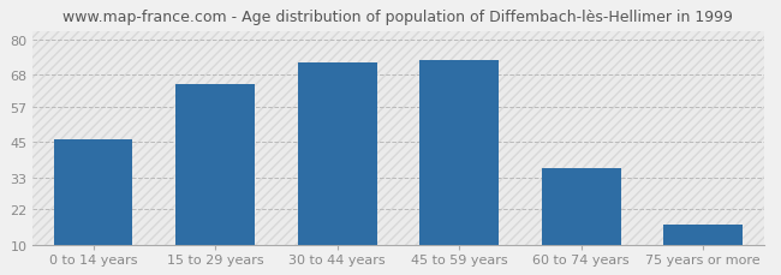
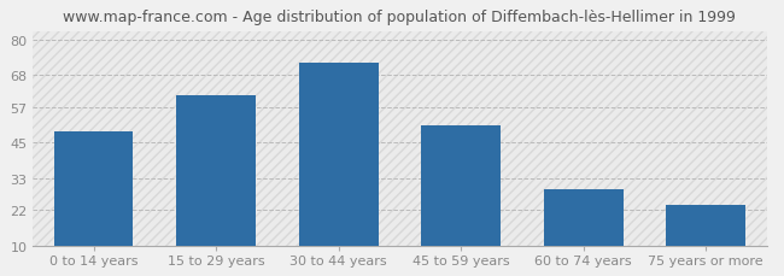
0 to 14 years: 46 -> 49
15 to 29 years: 65 -> 61
45 to 59 years: 73 -> 51
60 to 74 years: 36 -> 29
75 years or more: 17 -> 24
